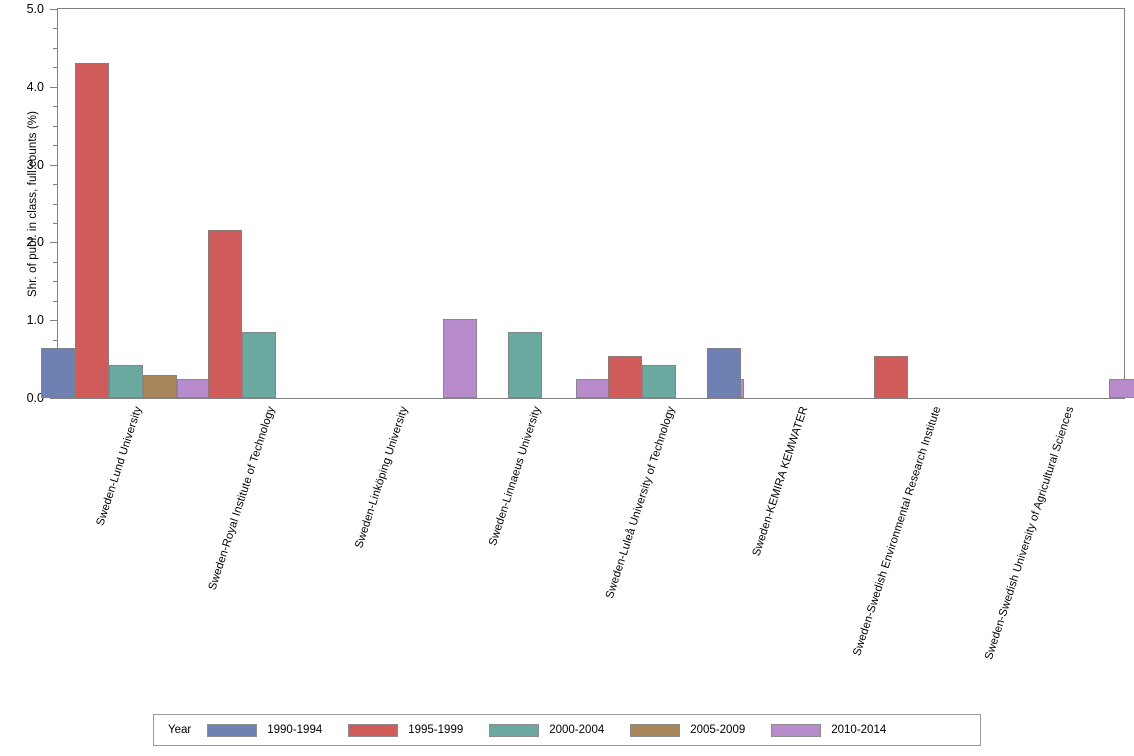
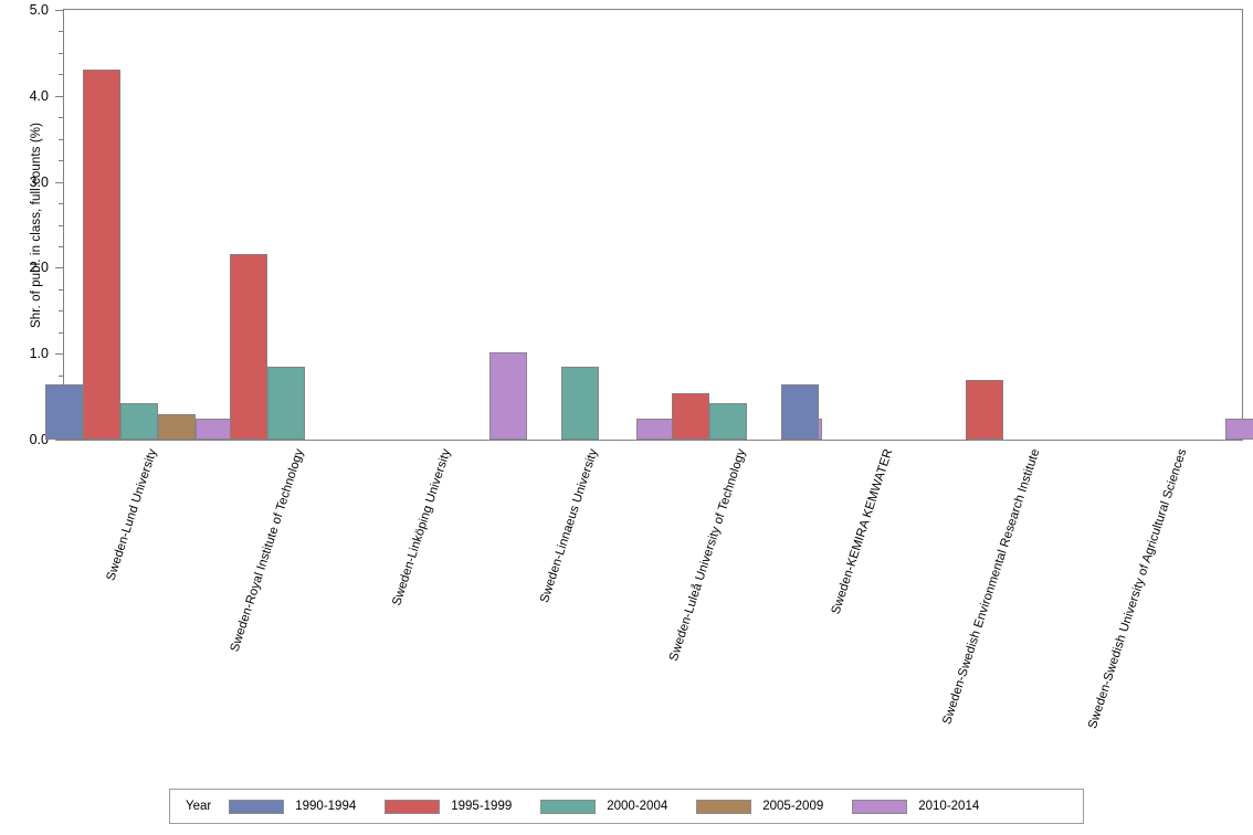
1995-1999/Sweden-Swedish Environmental Research Institute: 0.5 -> 0.7
